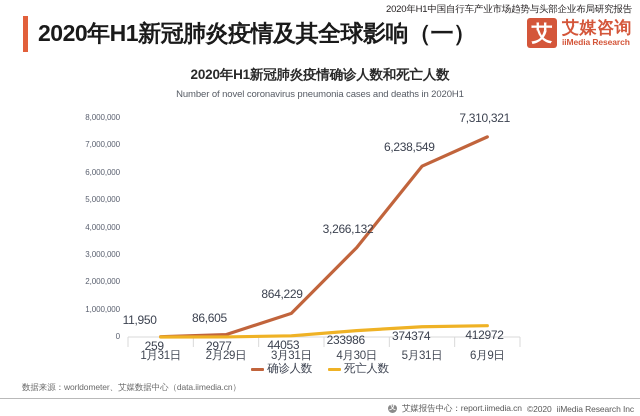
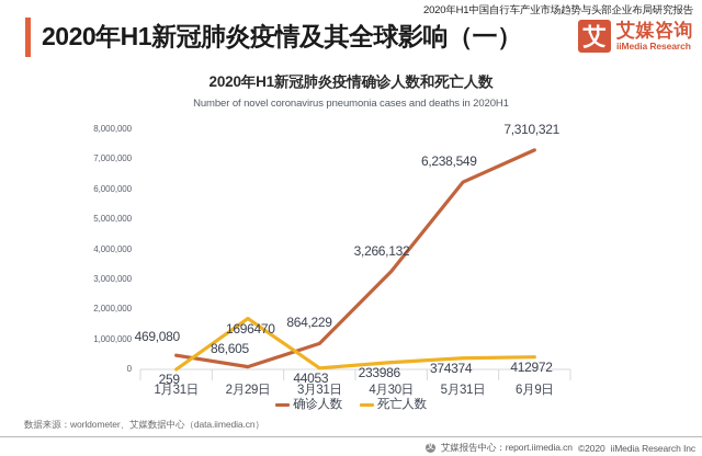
确诊人数/1月31日: 11,950 -> 469,080
死亡人数/2月29日: 2977 -> 1696470
